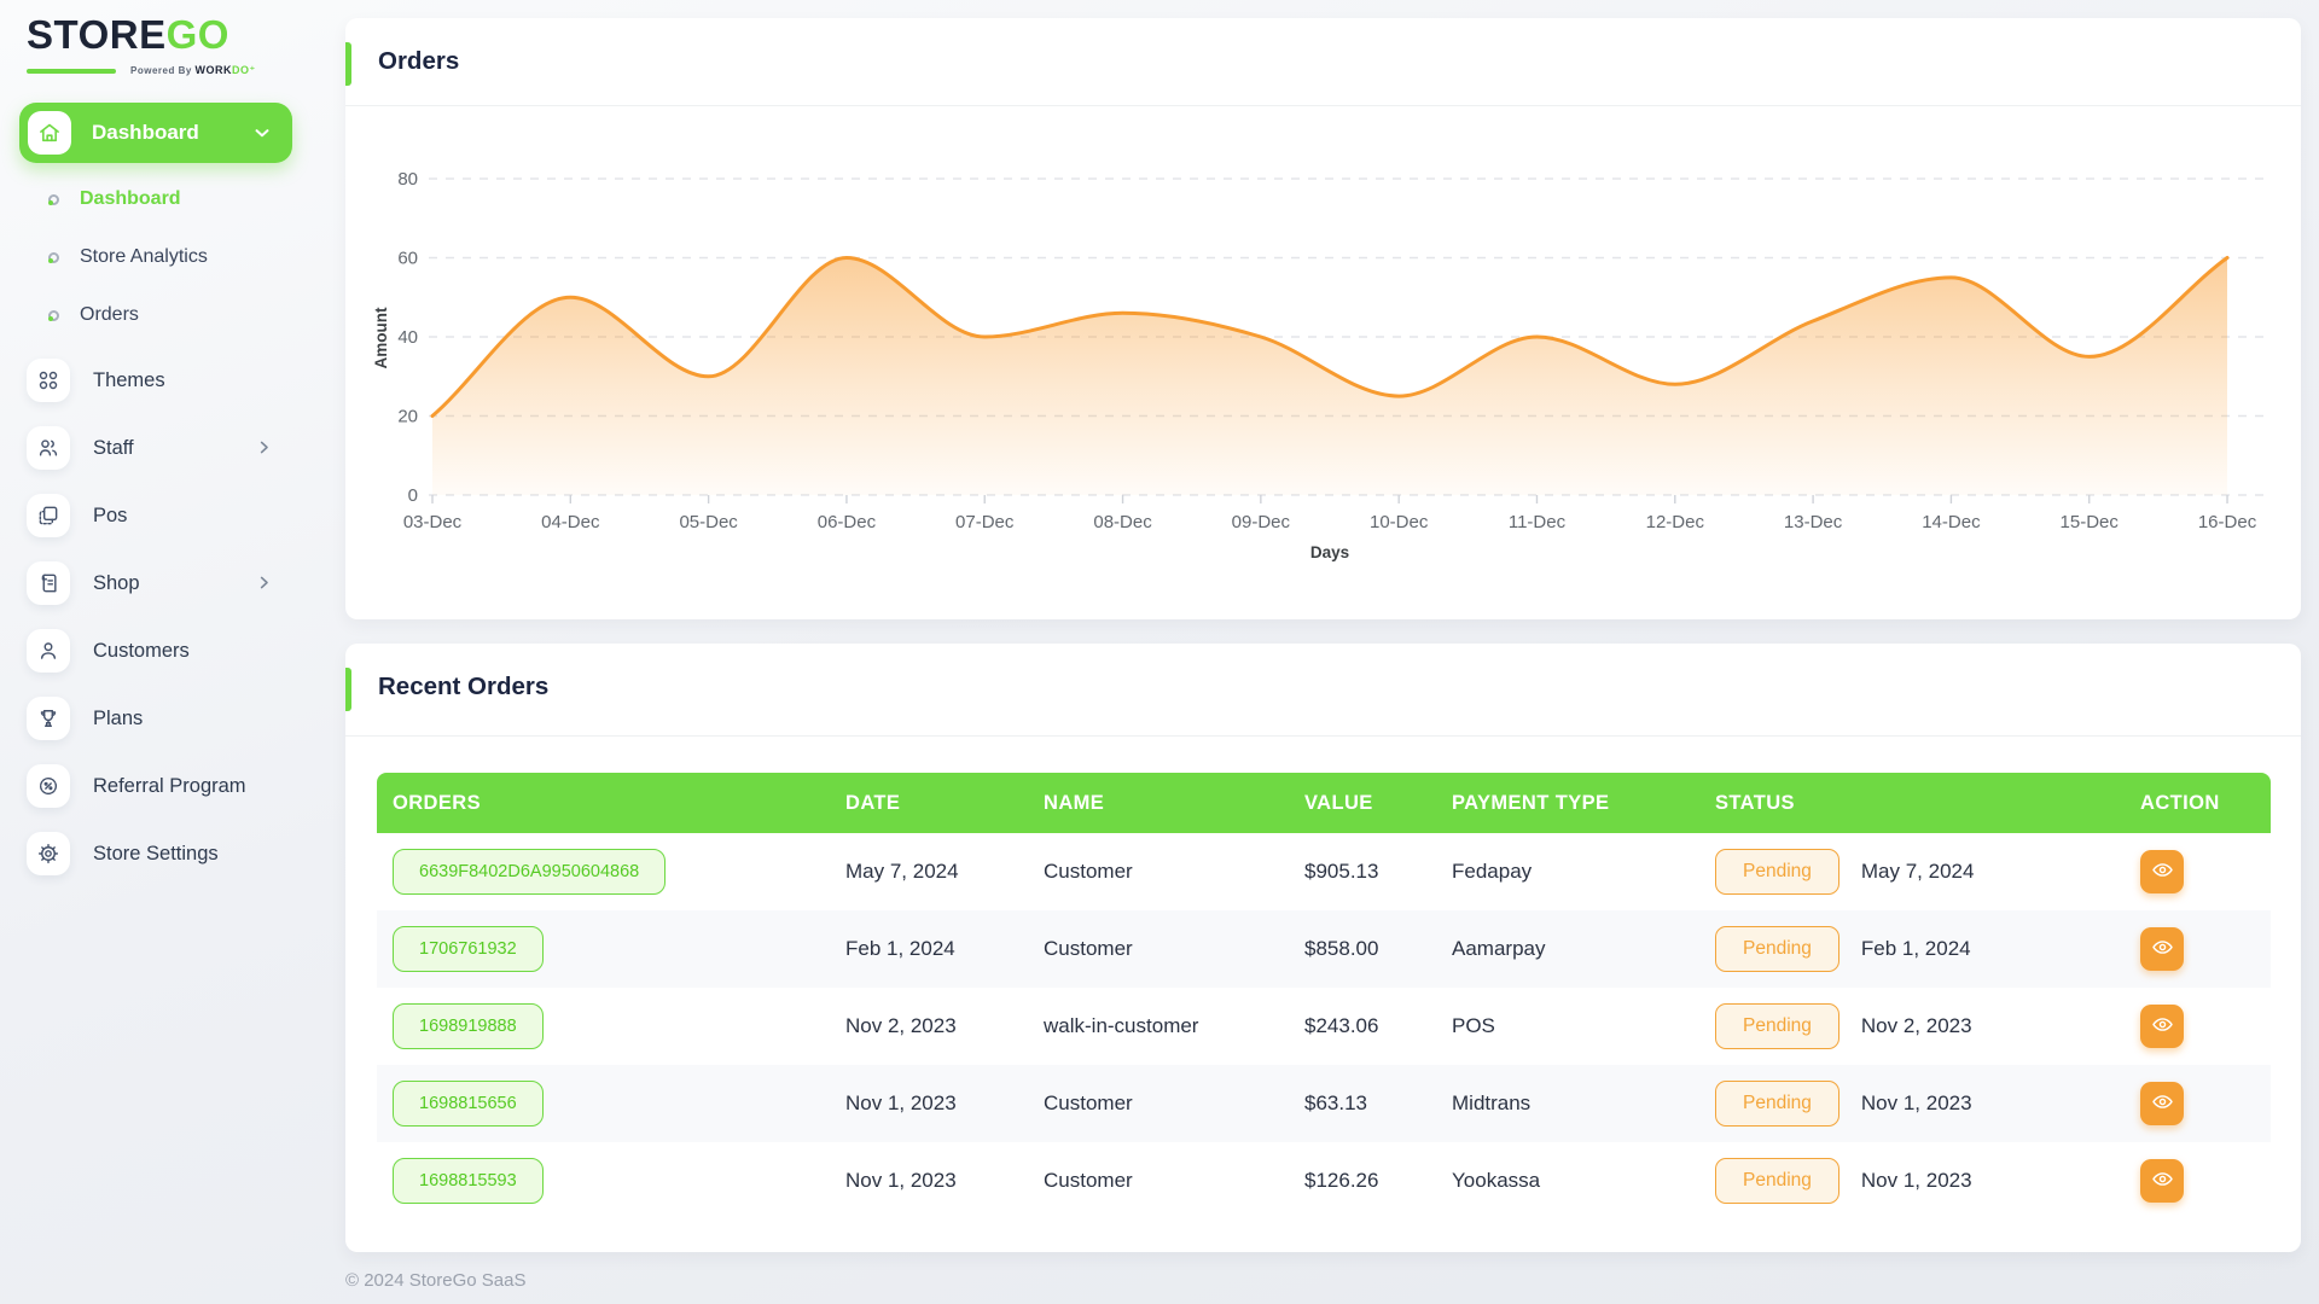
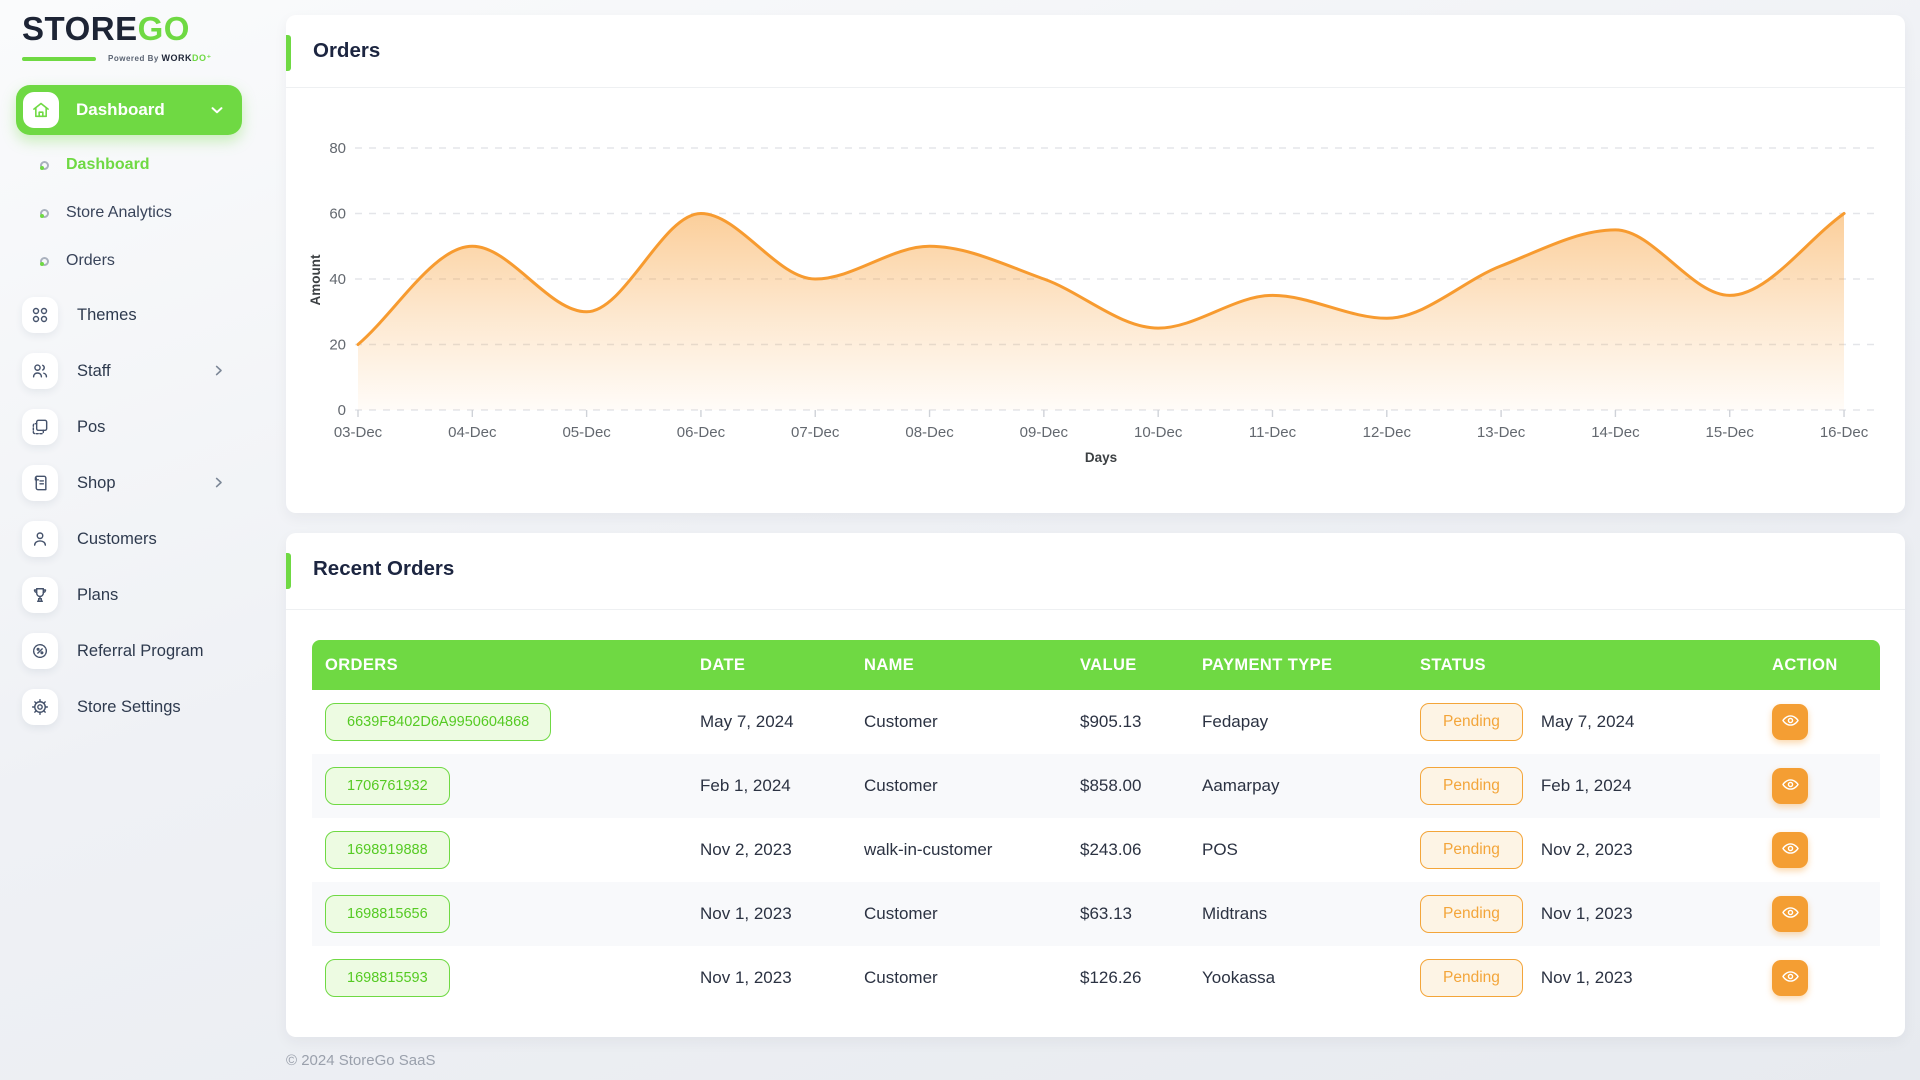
08-Dec: 46 -> 50
11-Dec: 40 -> 35
